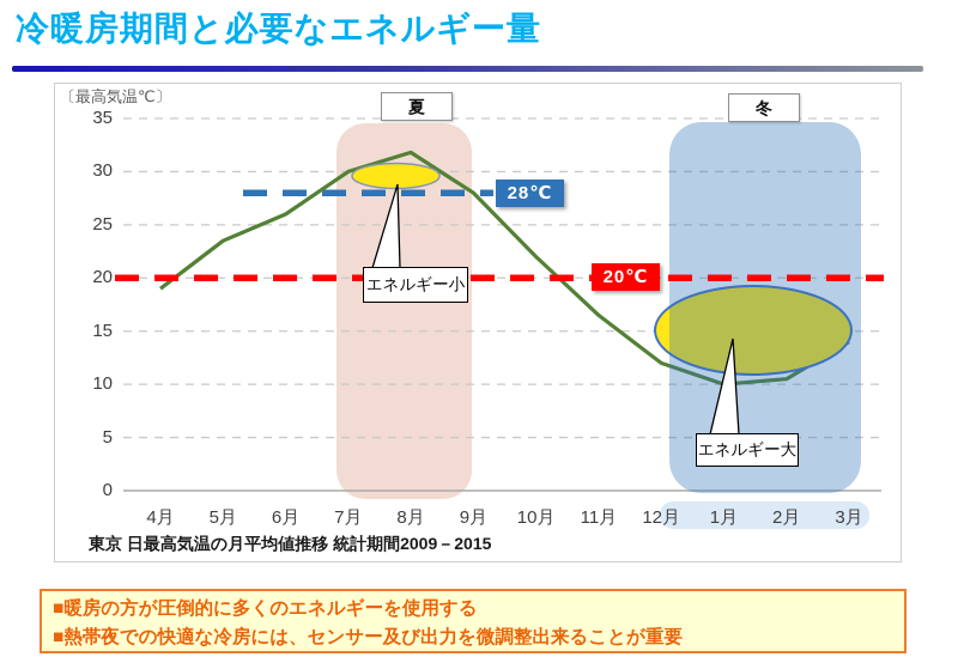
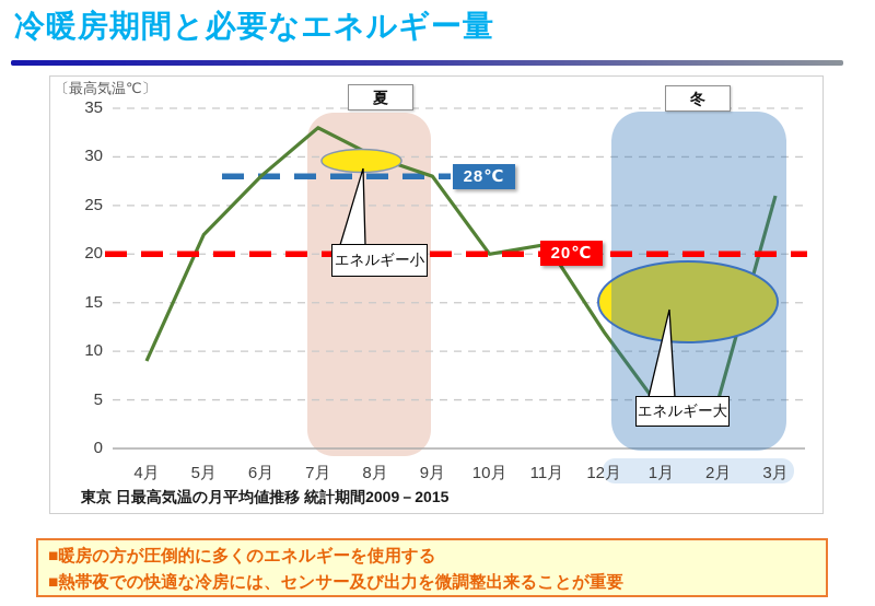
4月: 19 -> 9
5月: 24 -> 22
6月: 26 -> 28
7月: 30 -> 33
8月: 32 -> 30
10月: 22 -> 20
11月: 16 -> 21
1月: 10 -> 4
2月: 10 -> 5
3月: 14 -> 26
